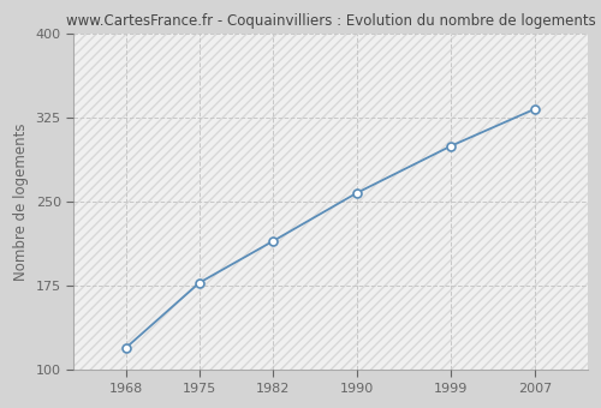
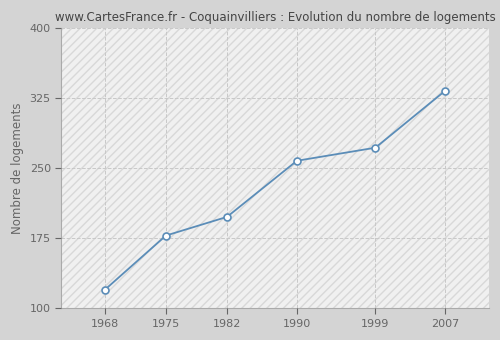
1982: 215 -> 198
1999: 300 -> 272
